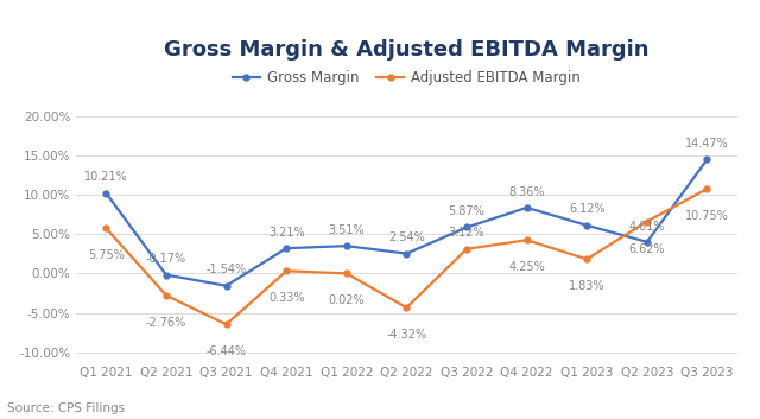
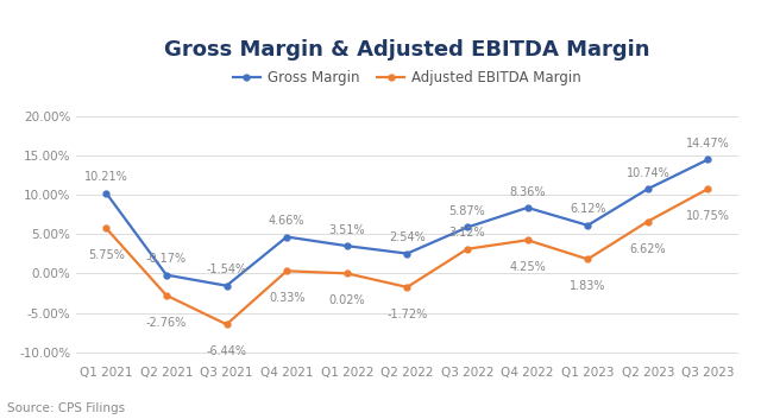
Gross Margin/Q4 2021: 3.21% -> 4.66%
Adjusted EBITDA Margin/Q2 2022: -4.32% -> -1.72%
Gross Margin/Q2 2023: 4.01% -> 10.74%
